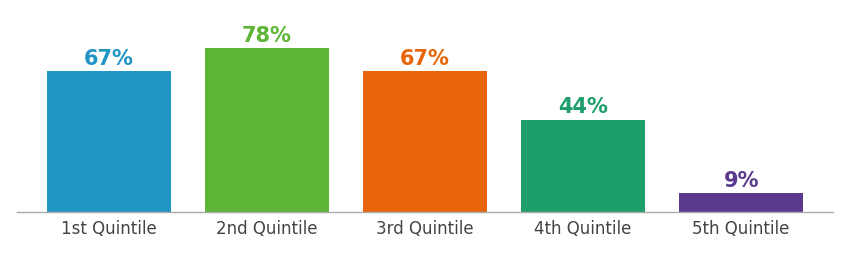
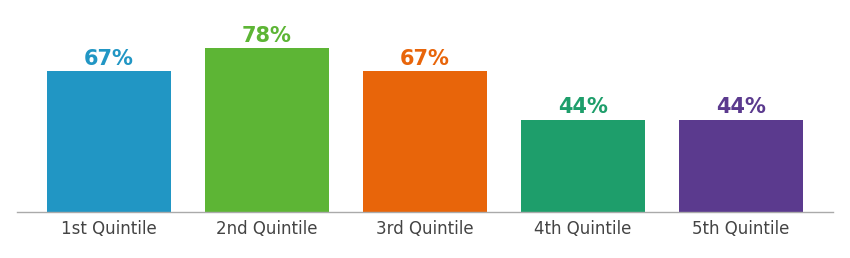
5th Quintile: 9% -> 44%
